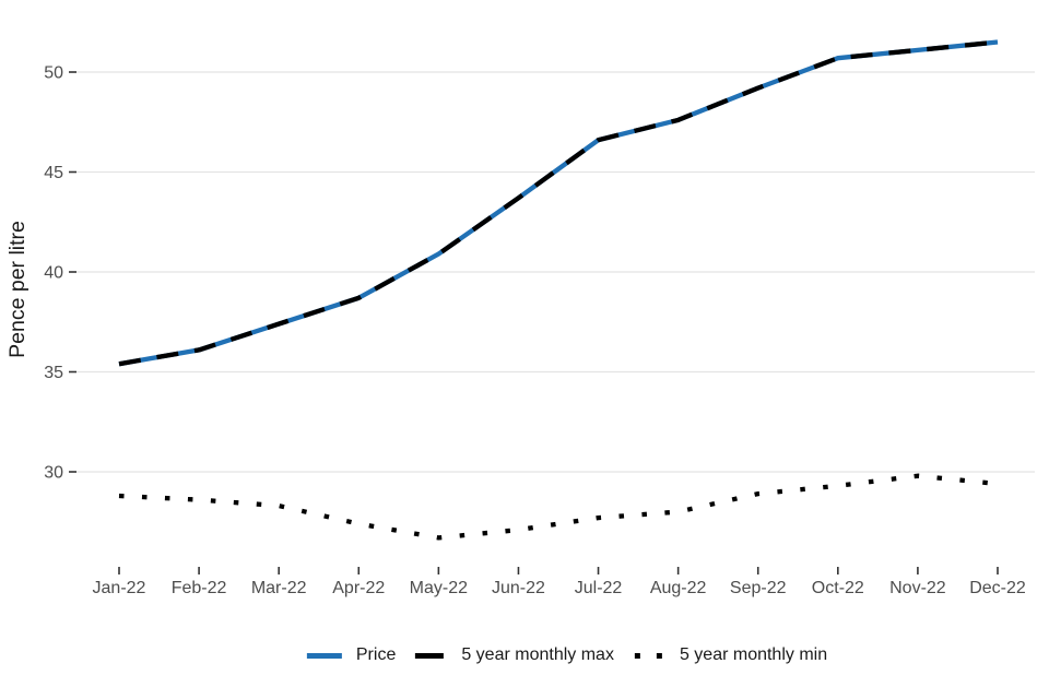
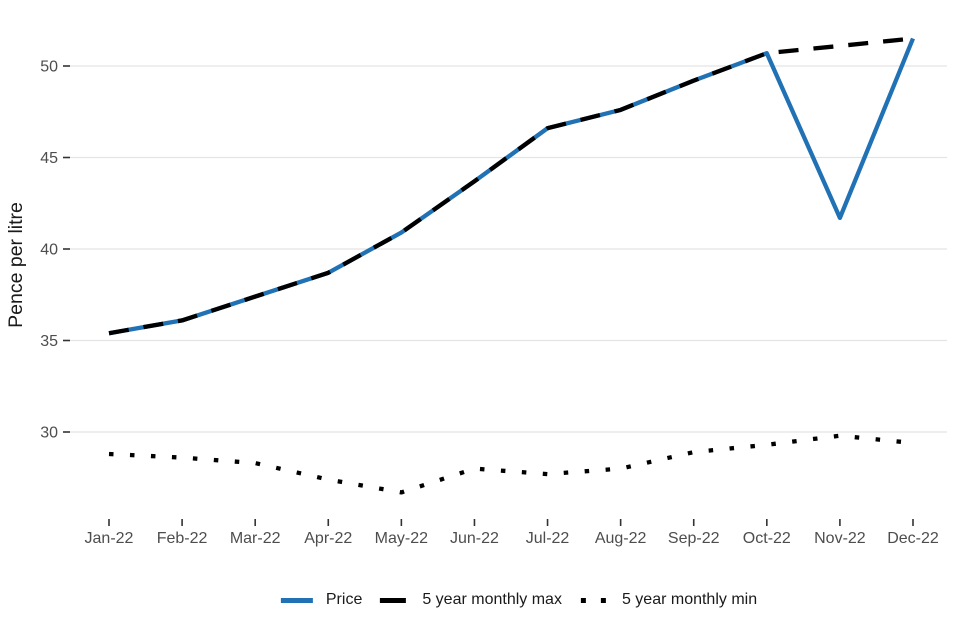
5 year monthly min/Jun-22: 27.1 -> 28.0
Price/Nov-22: 51.1 -> 41.7
